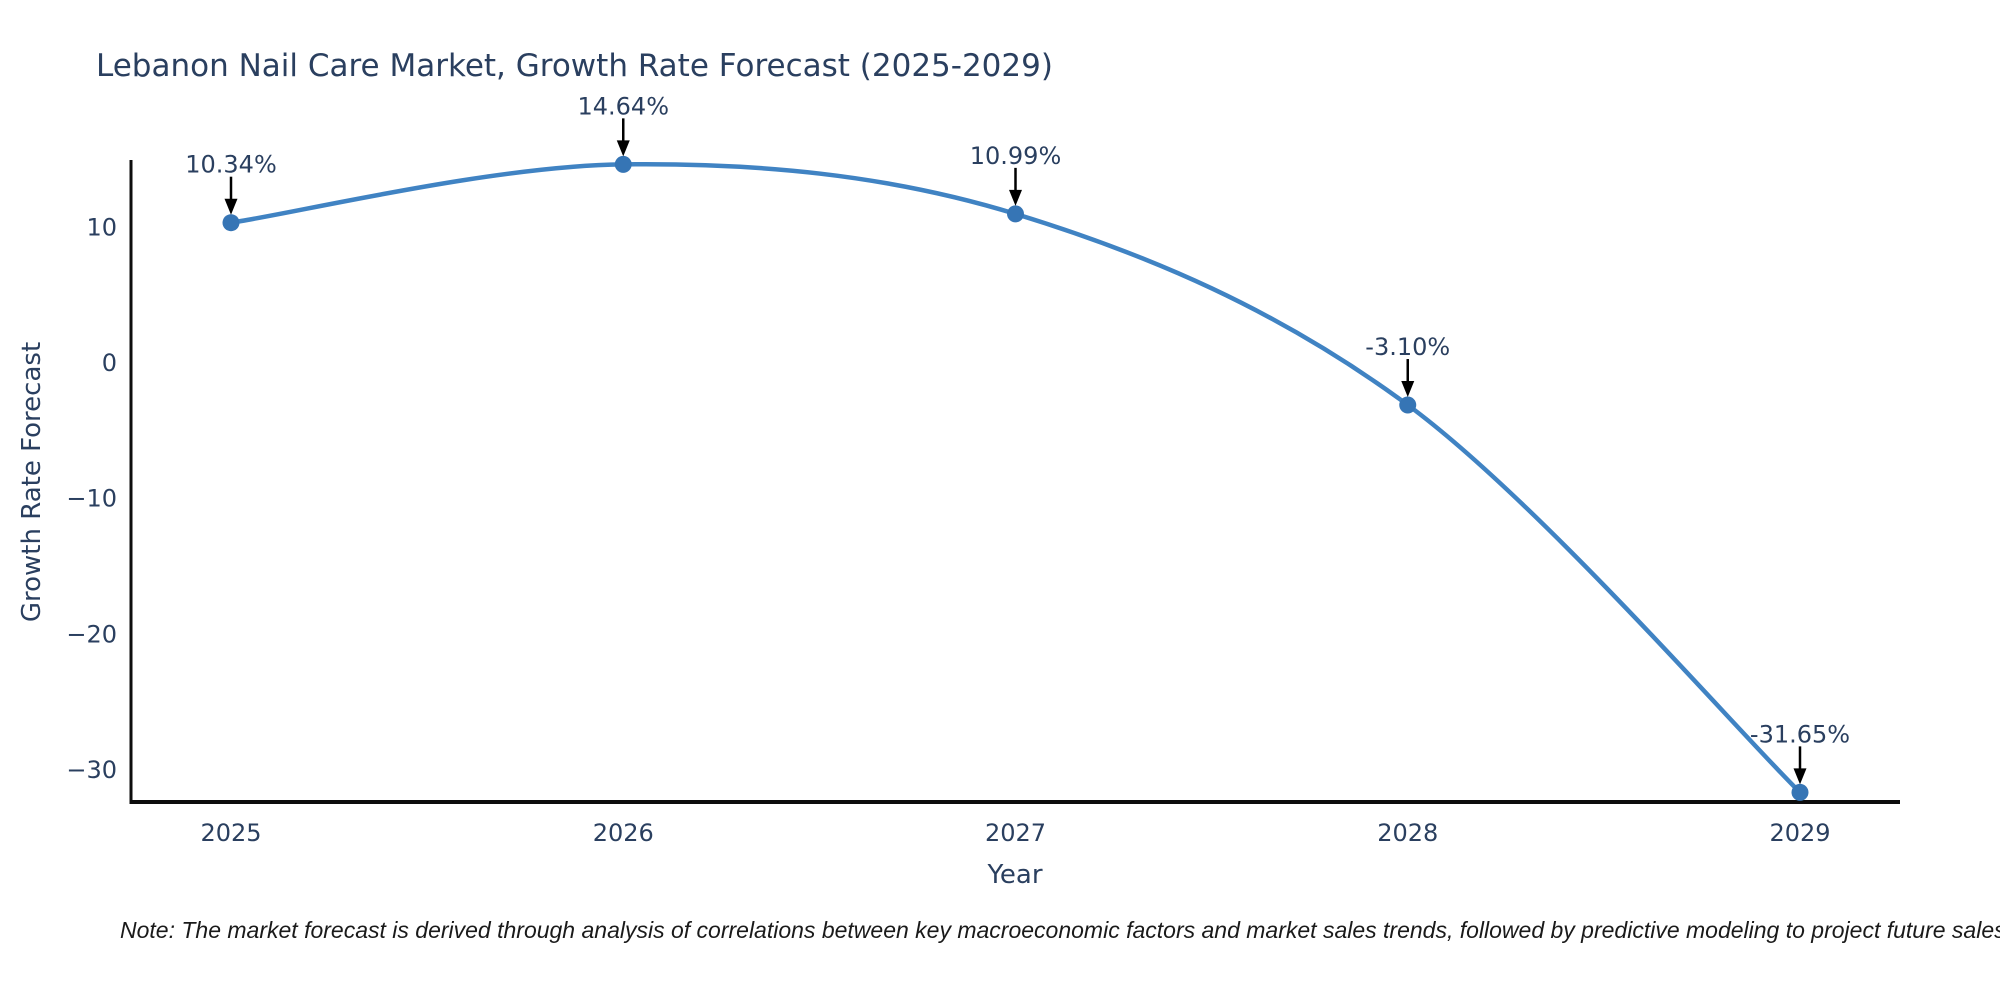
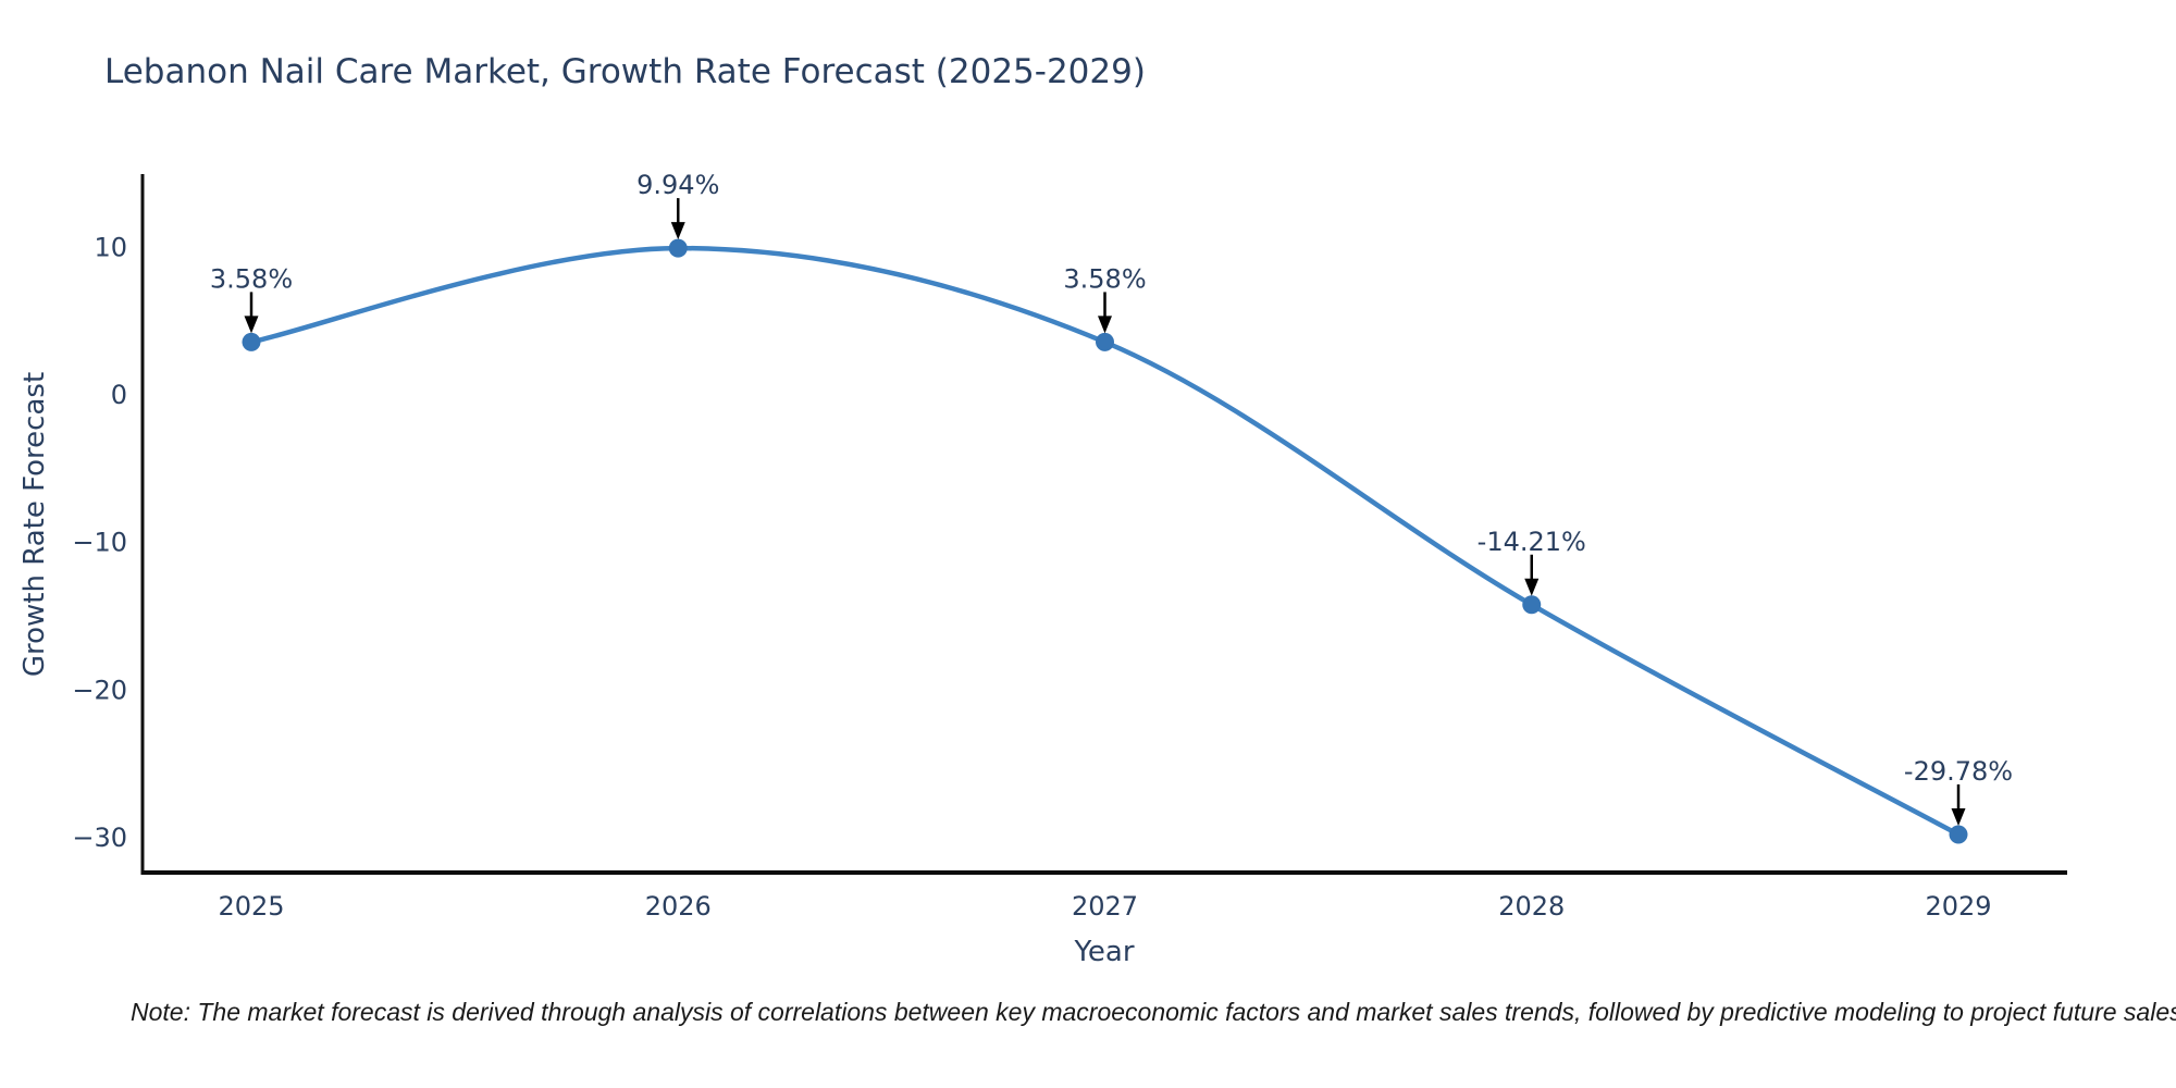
2025: 10.34% -> 3.58%
2026: 14.64% -> 9.94%
2027: 10.99% -> 3.58%
2028: -3.10% -> -14.21%
2029: -31.65% -> -29.78%
